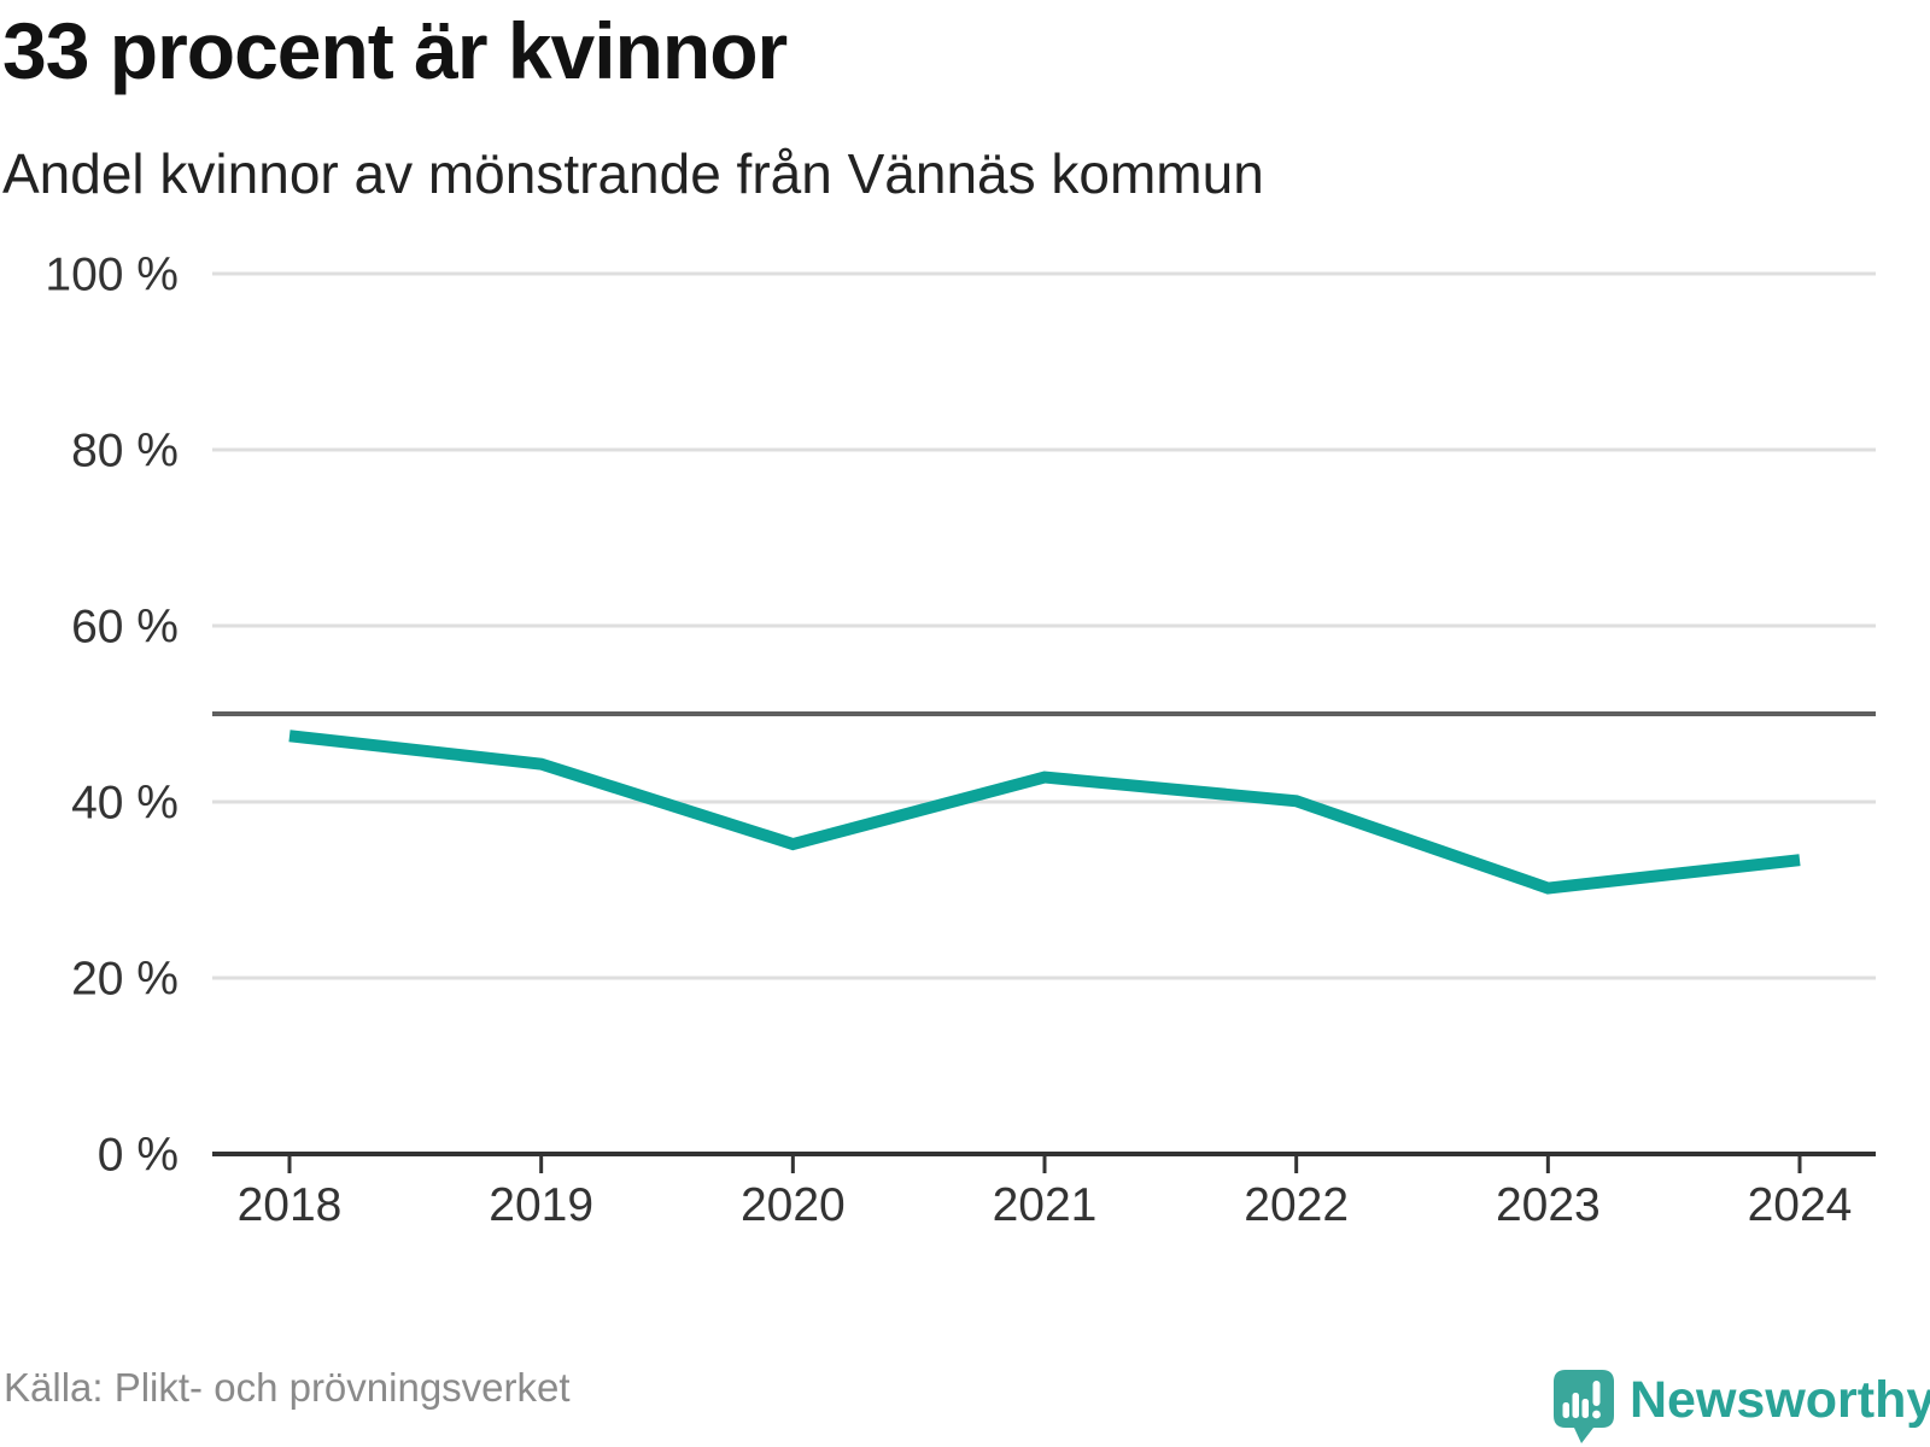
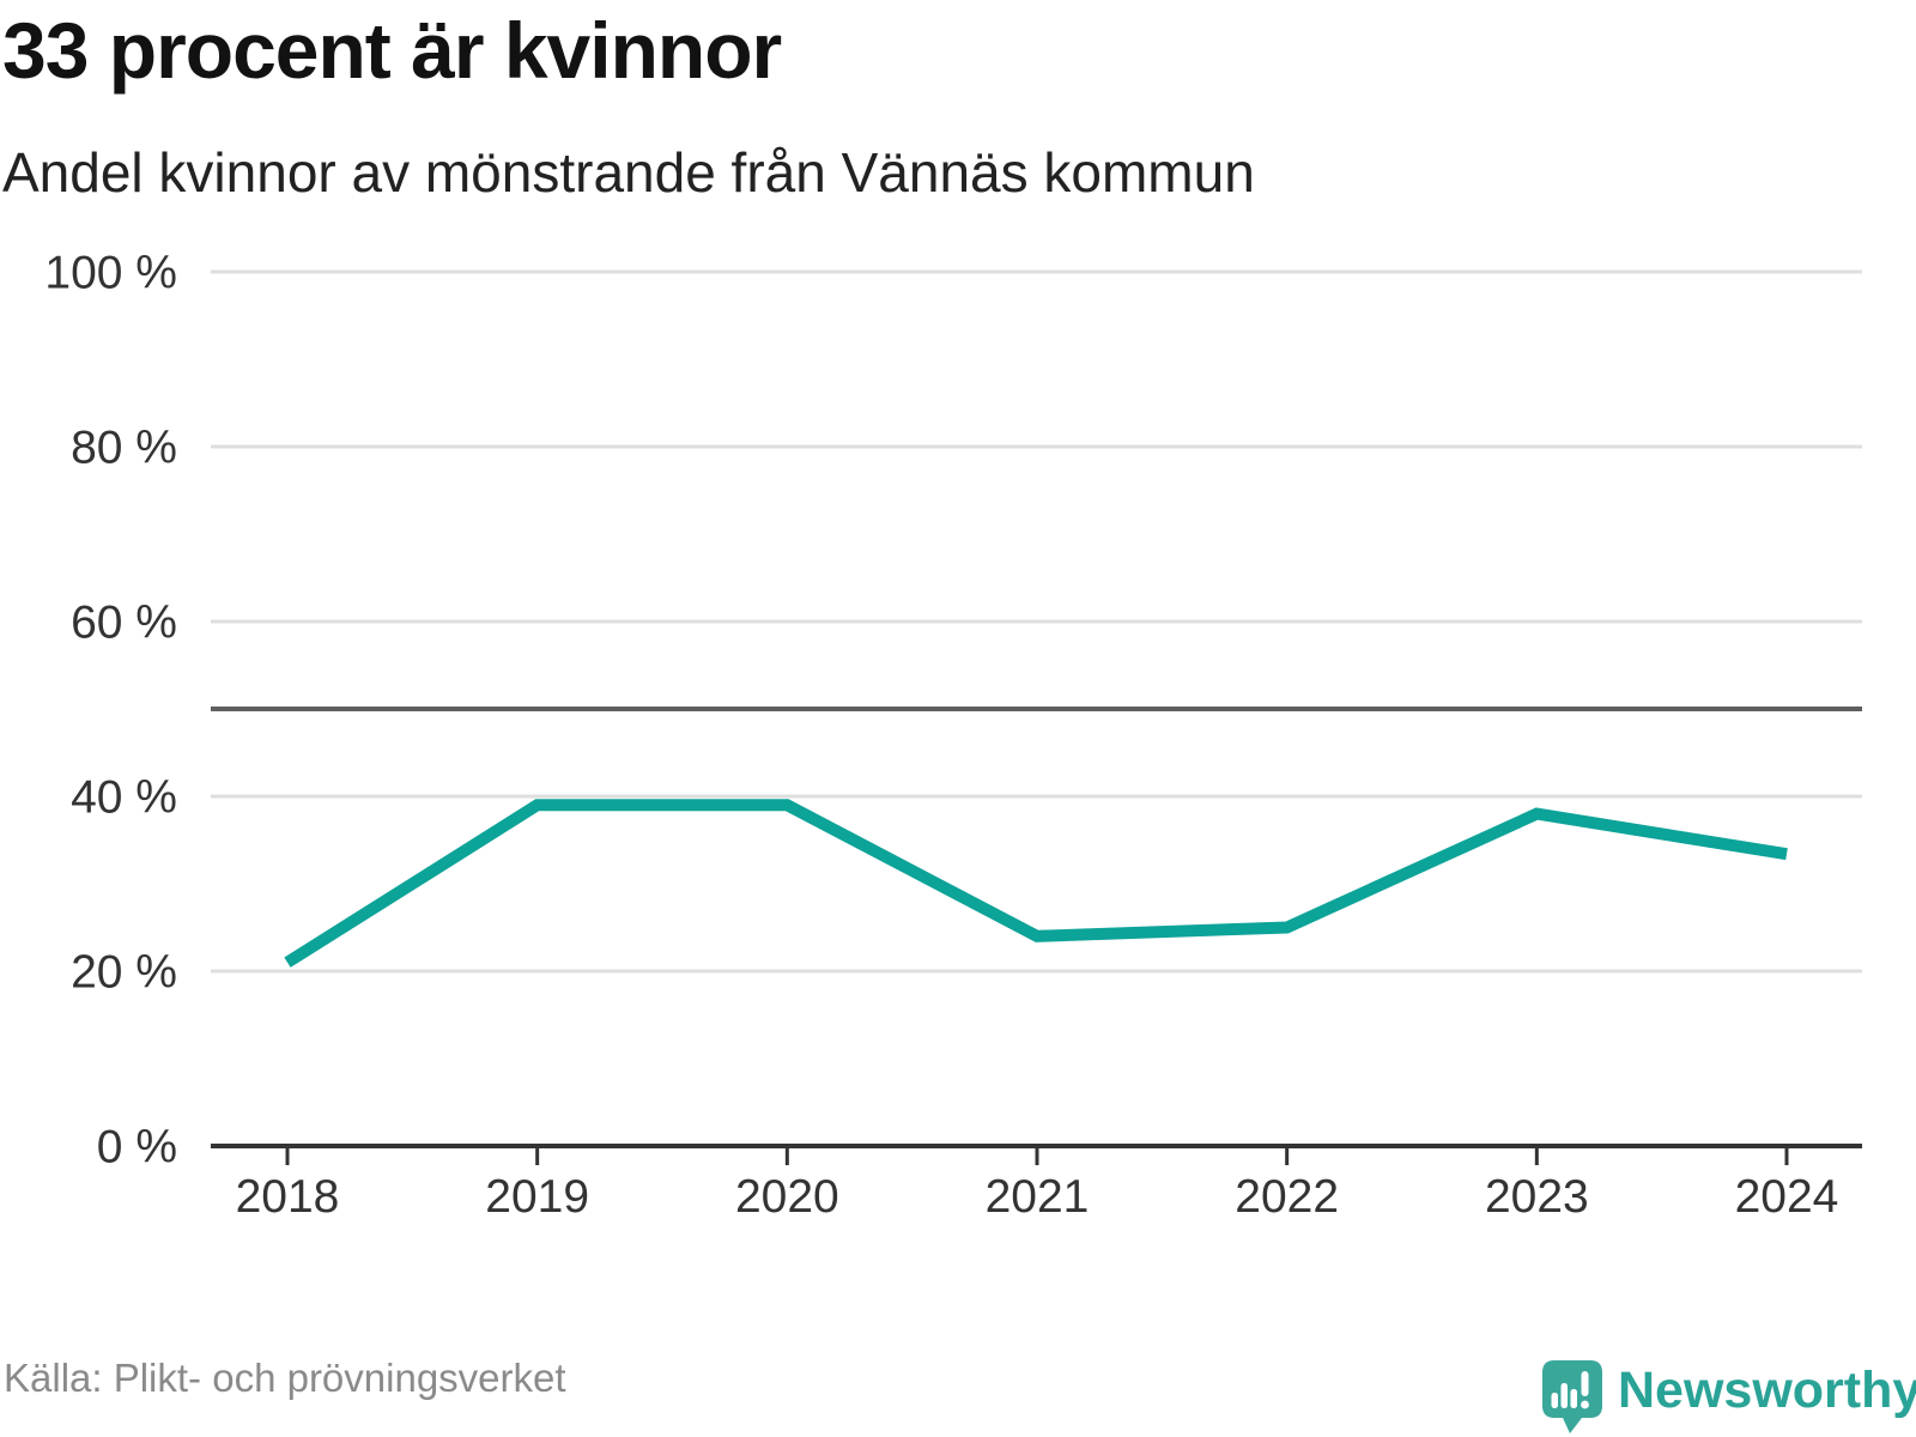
2018: 48% -> 21%
2019: 44% -> 39%
2020: 35% -> 39%
2021: 43% -> 24%
2022: 40% -> 25%
2023: 30% -> 38%
